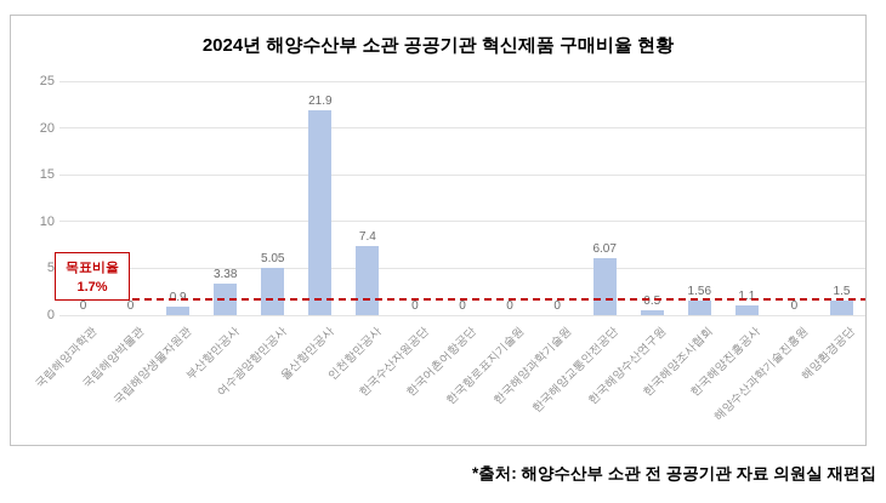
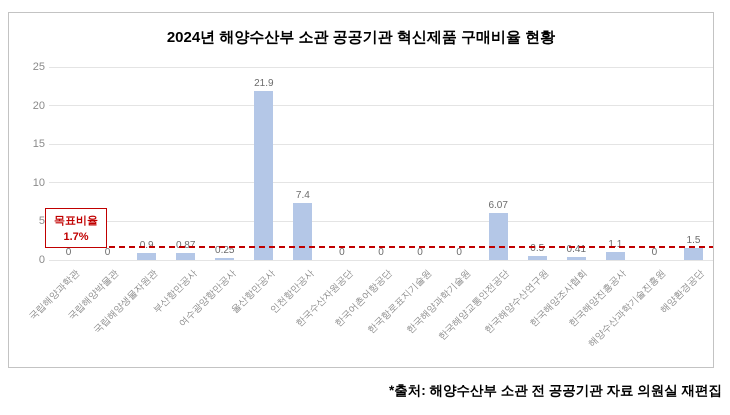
부산항만공사: 3.38 -> 0.87
여수광양항만공사: 5.05 -> 0.25
한국해양조사협회: 1.56 -> 0.41
